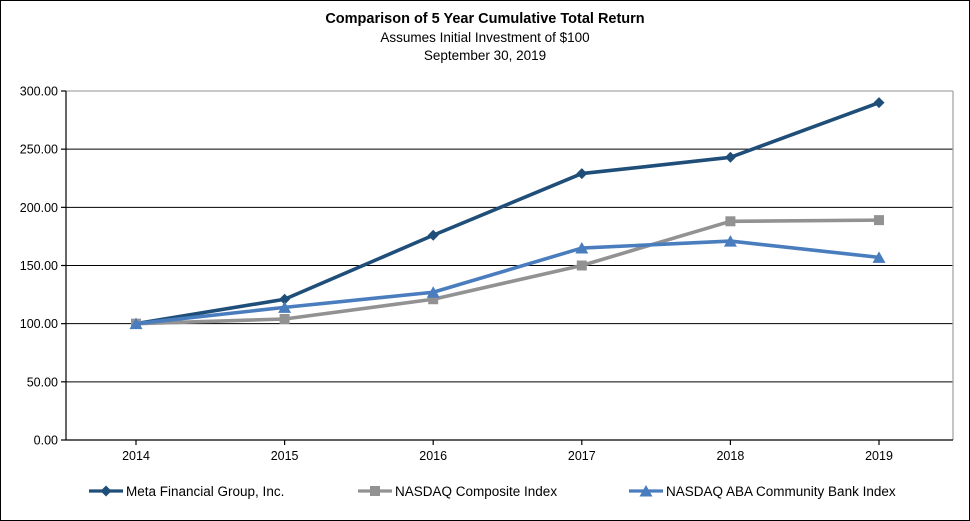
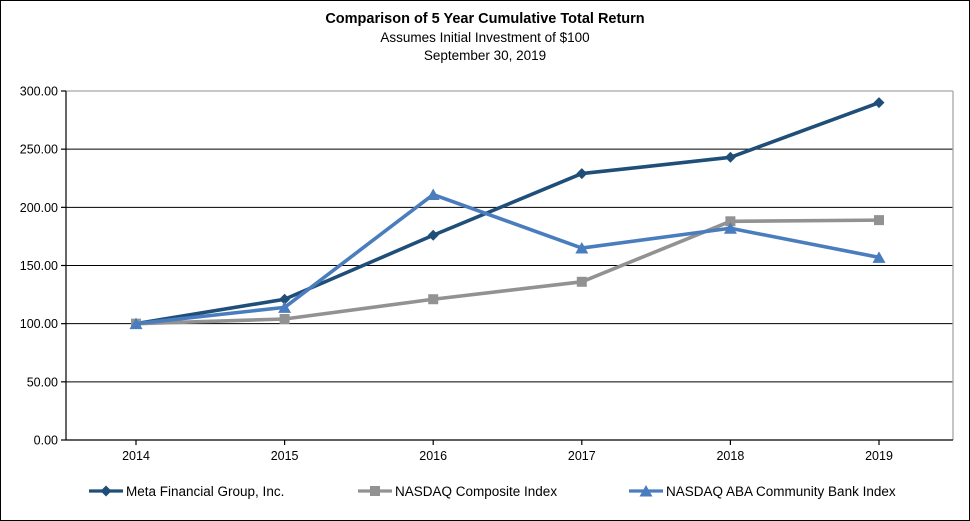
NASDAQ ABA Community Bank Index/2016: 127 -> 211
NASDAQ Composite Index/2017: 150 -> 136
NASDAQ ABA Community Bank Index/2018: 171 -> 182
